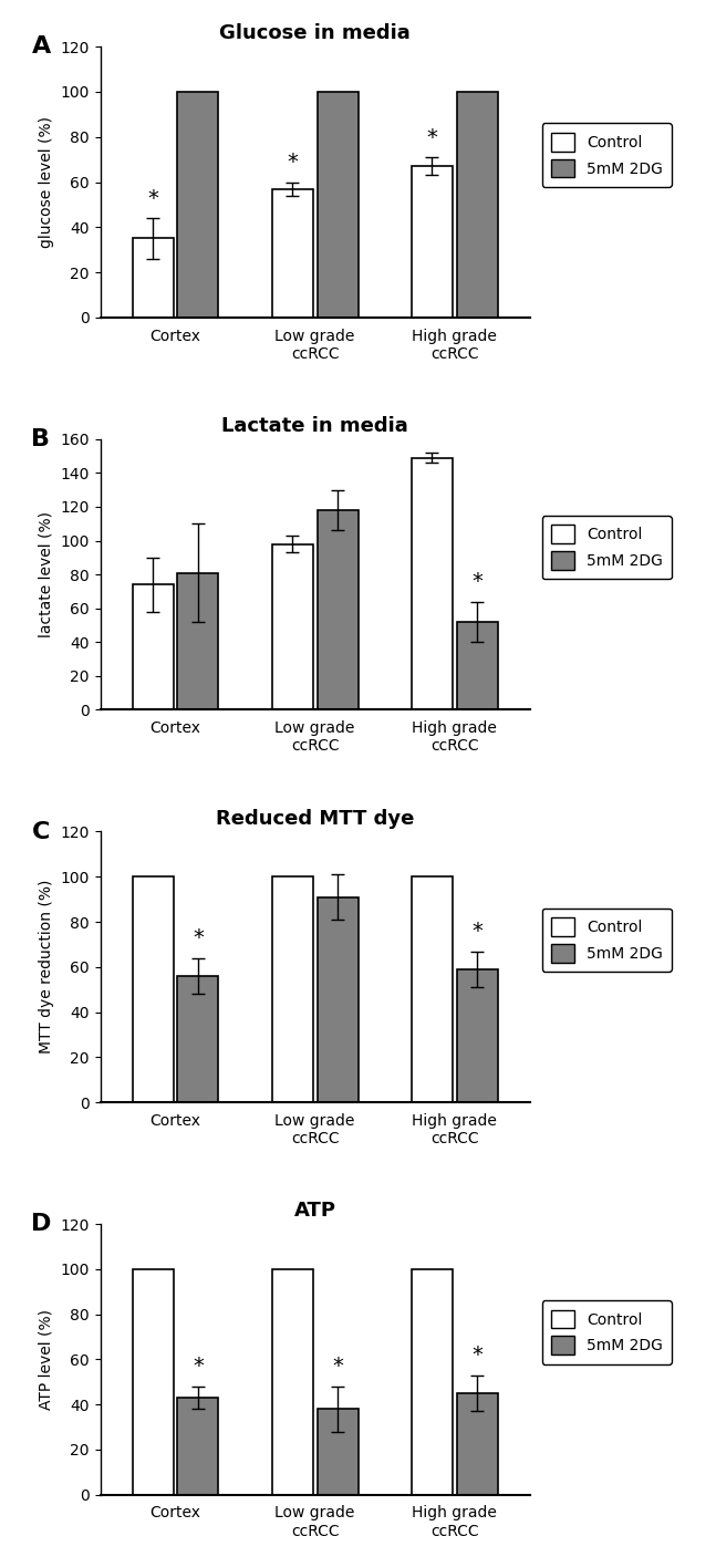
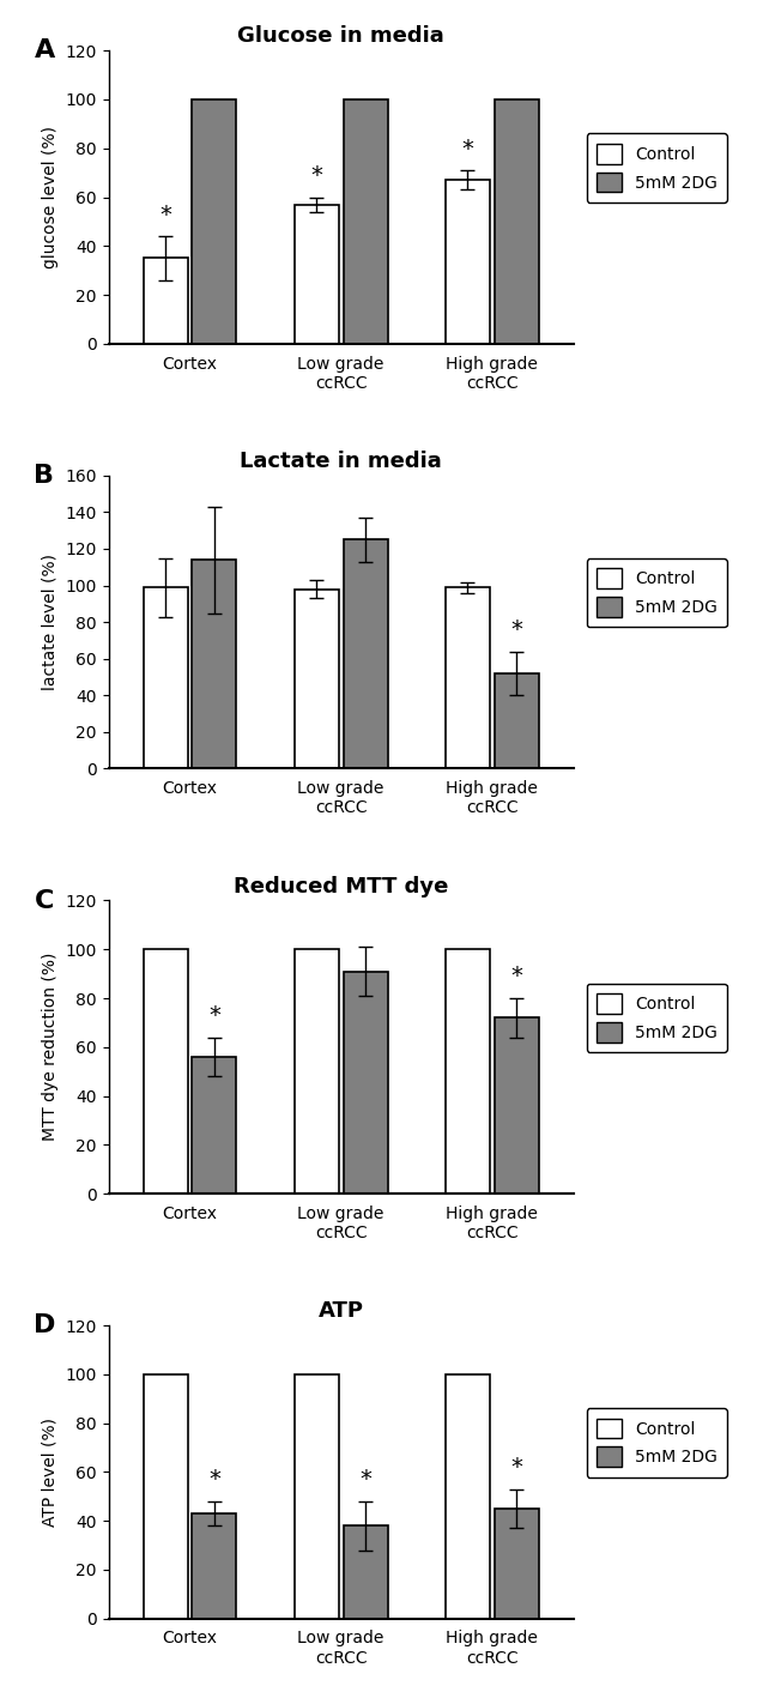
Lactate in media/Control/Cortex: 74 -> 99
Lactate in media/5mM 2DG/Cortex: 81 -> 114
Lactate in media/5mM 2DG/Low grade ccRCC: 118 -> 125
Lactate in media/Control/High grade ccRCC: 149 -> 99
Reduced MTT dye/5mM 2DG/High grade ccRCC: 59 -> 72
